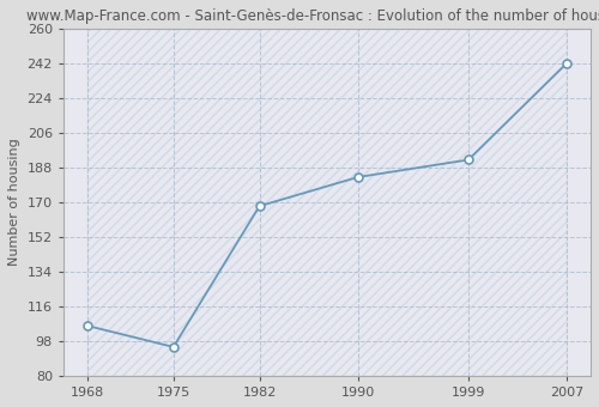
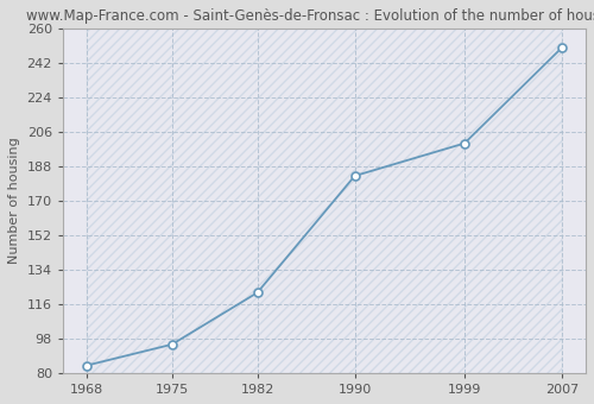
1968: 106 -> 84
1982: 168 -> 122
1999: 192 -> 200
2007: 242 -> 250
